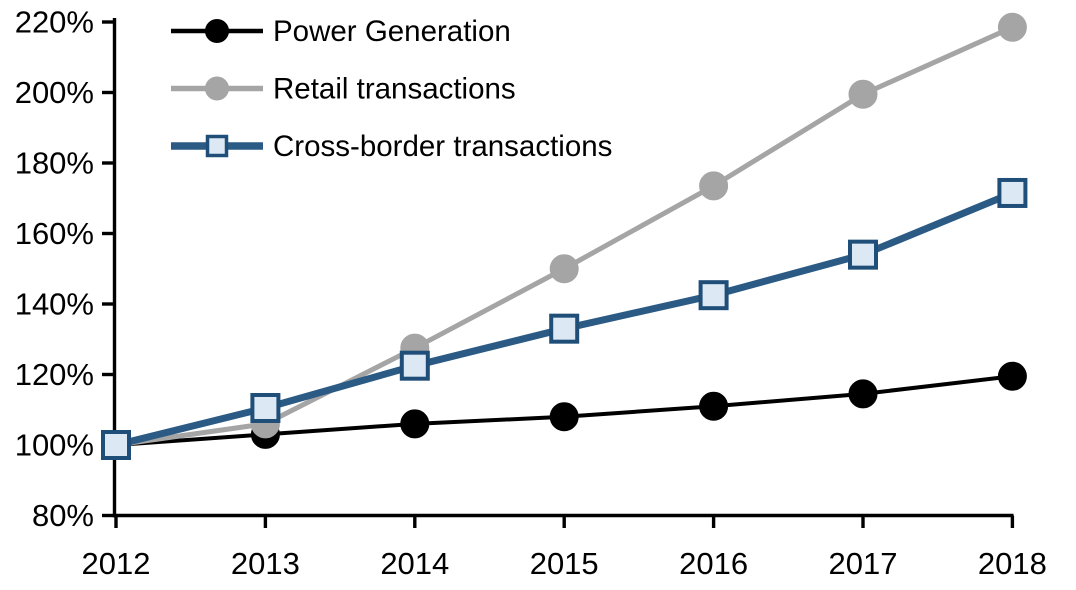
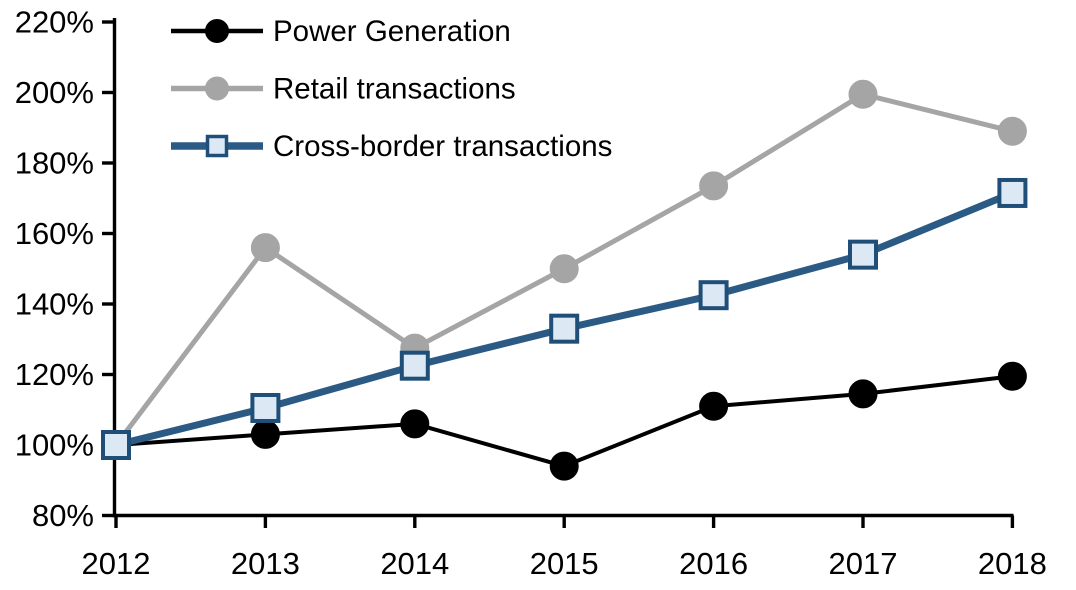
Retail transactions/2013: 106% -> 156%
Power Generation/2015: 108% -> 94%
Retail transactions/2018: 218% -> 189%
